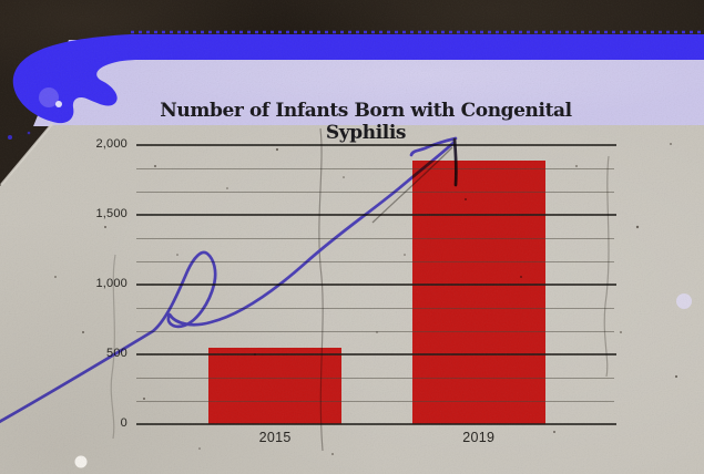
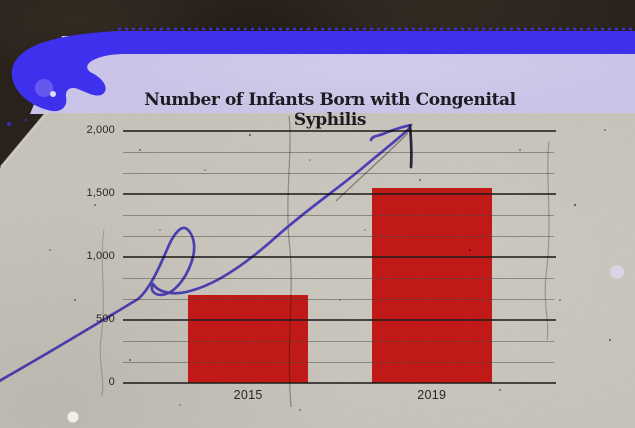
2015: 550 -> 700
2019: 1890 -> 1550
